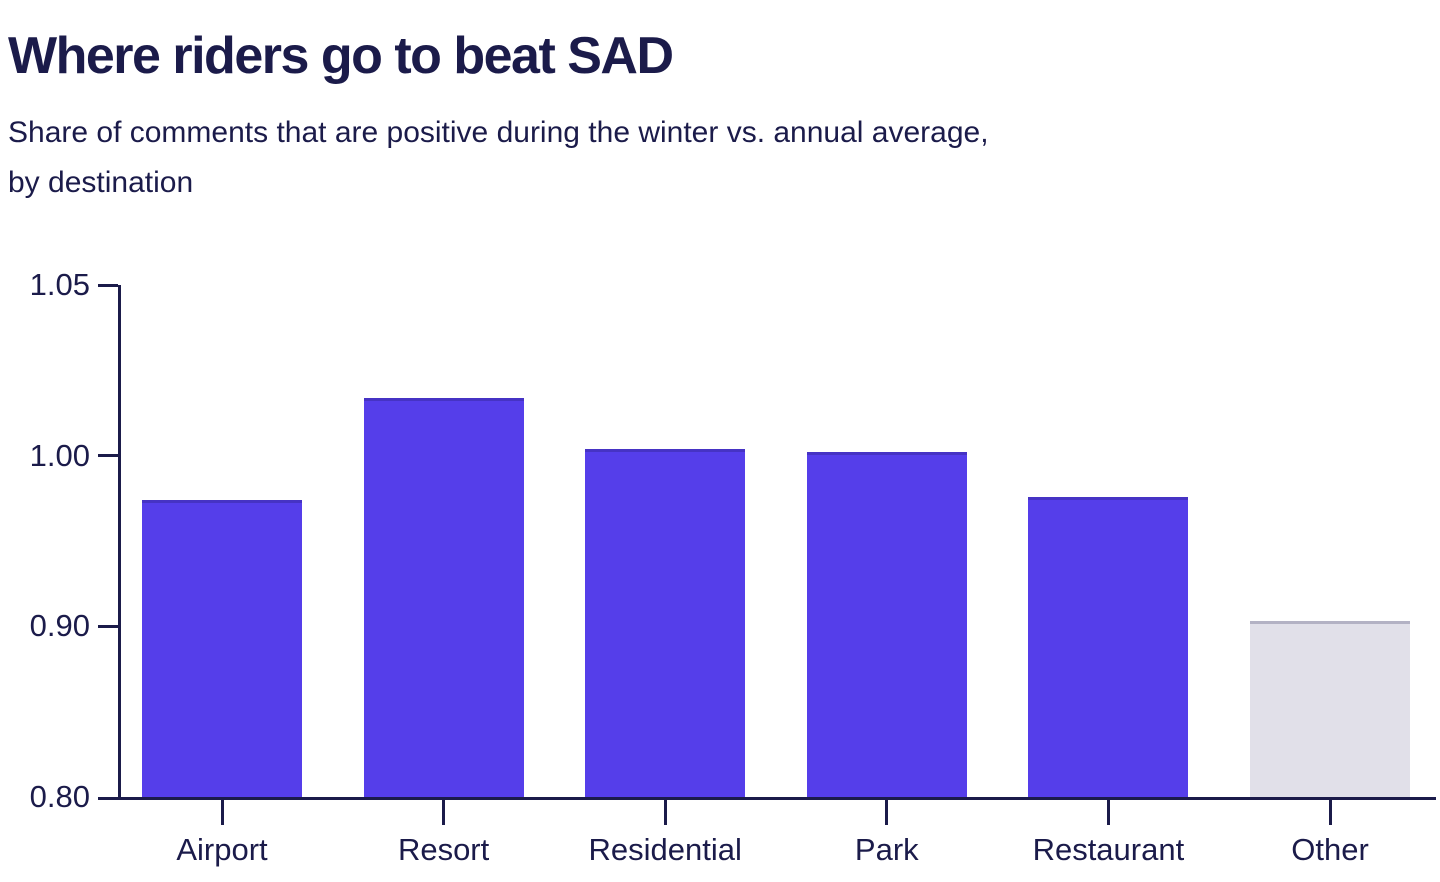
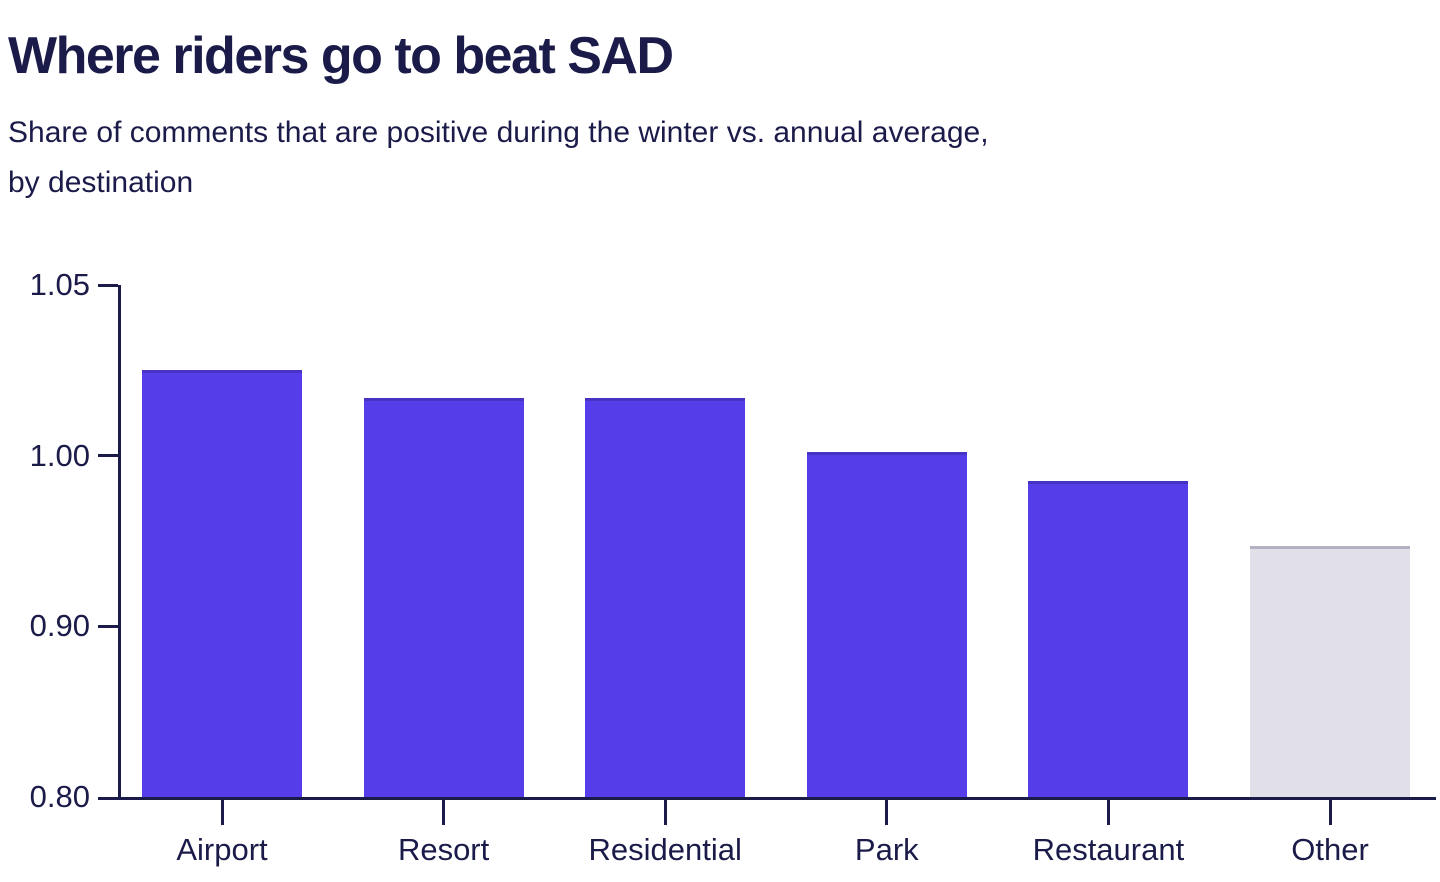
Airport: 0.974 -> 1.025
Residential: 1.002 -> 1.017
Restaurant: 0.976 -> 0.985
Other: 0.903 -> 0.947
